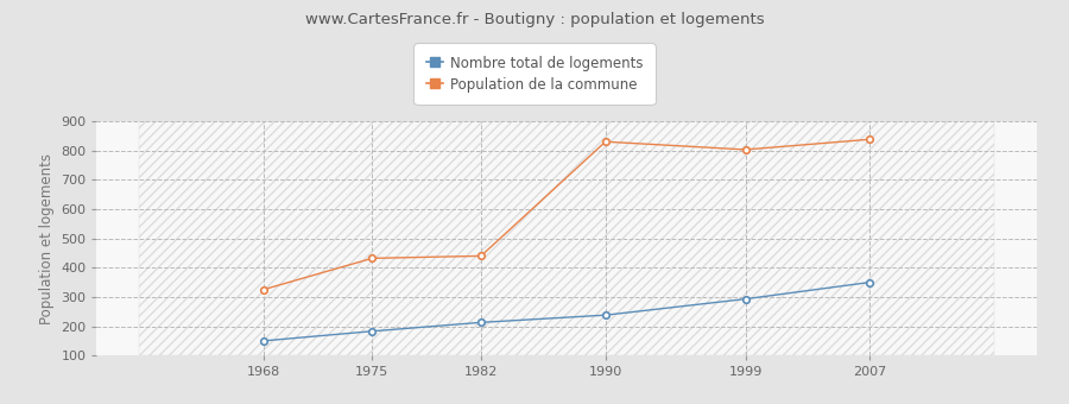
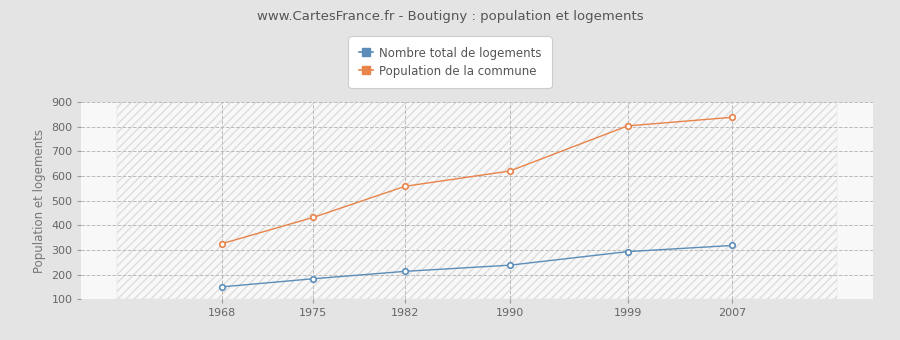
Population de la commune/1982: 440 -> 558
Population de la commune/1990: 830 -> 620
Nombre total de logements/2007: 350 -> 318
